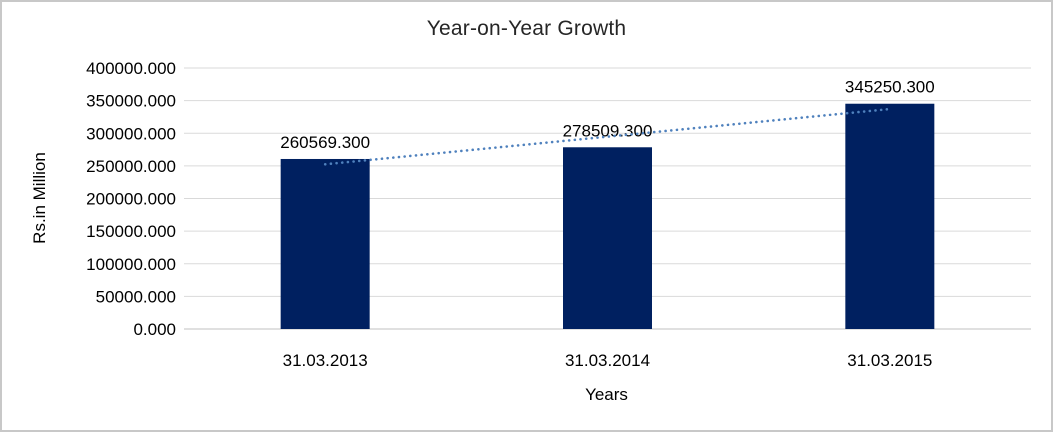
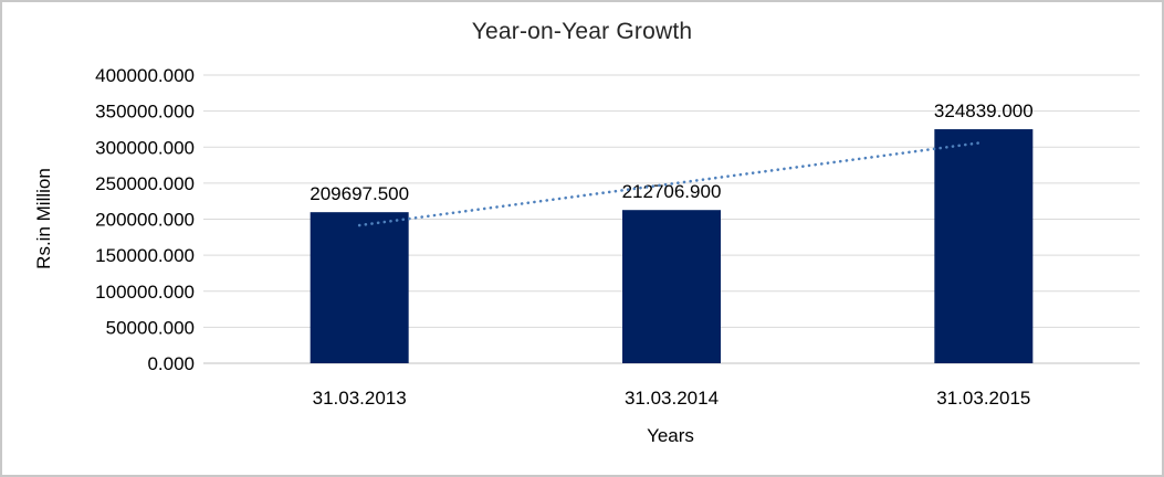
31.03.2013: 260569.300 -> 209697.500
31.03.2014: 278509.300 -> 212706.900
31.03.2015: 345250.300 -> 324839.000
